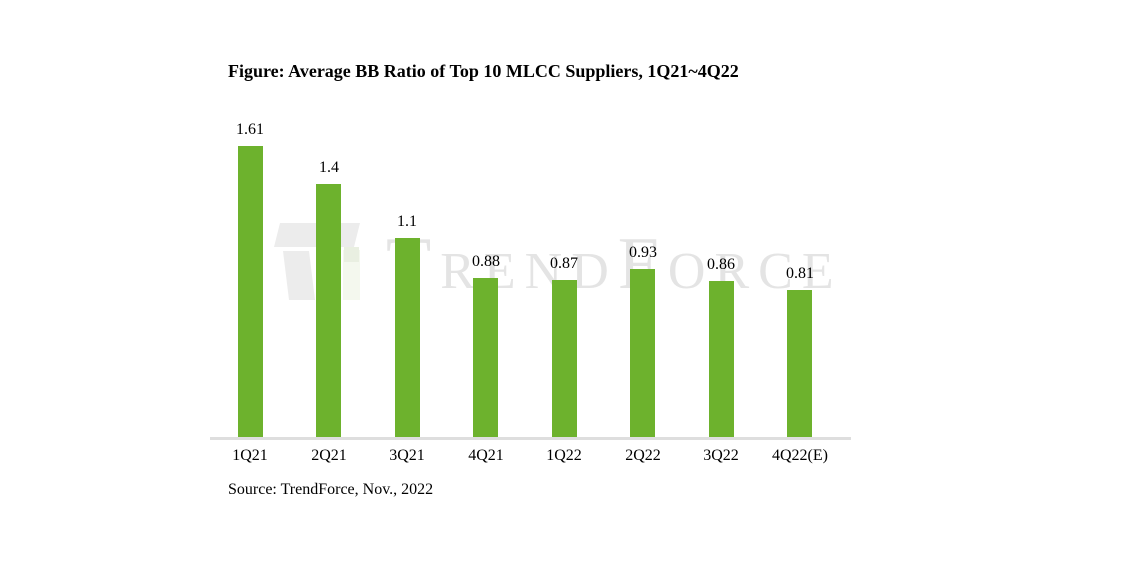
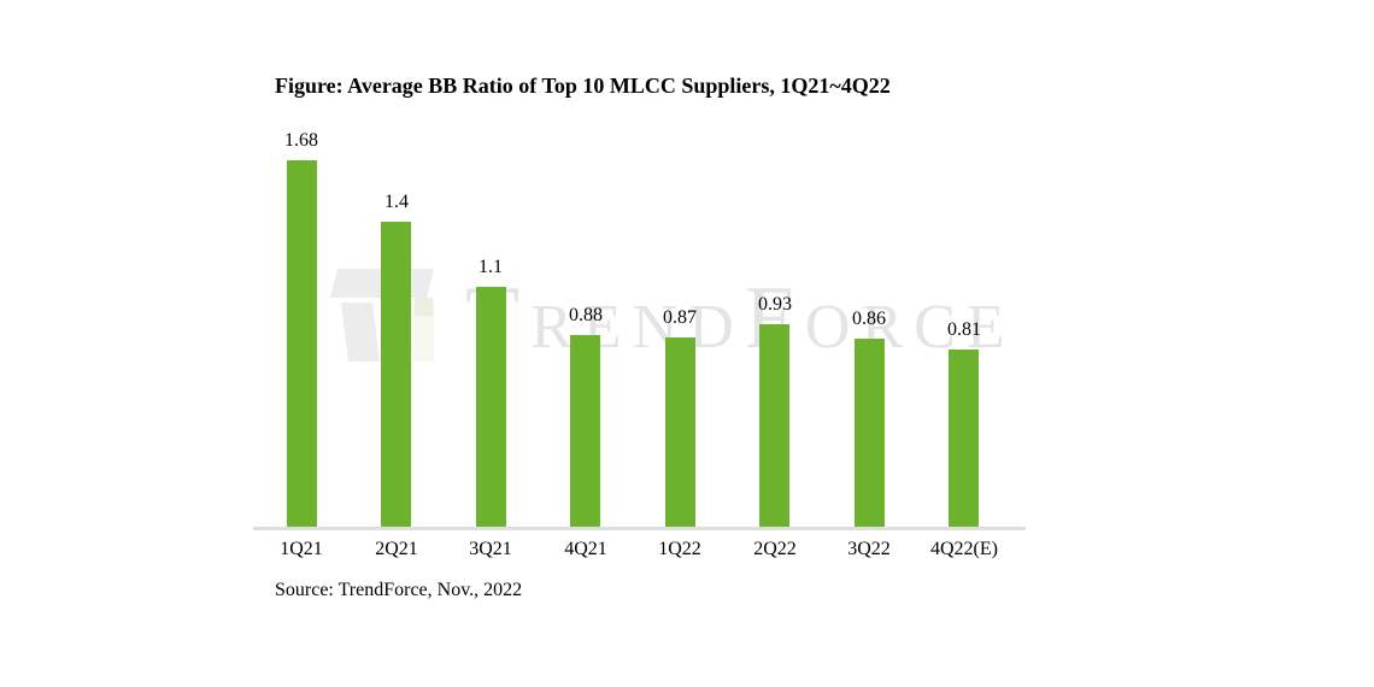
1Q21: 1.61 -> 1.68
